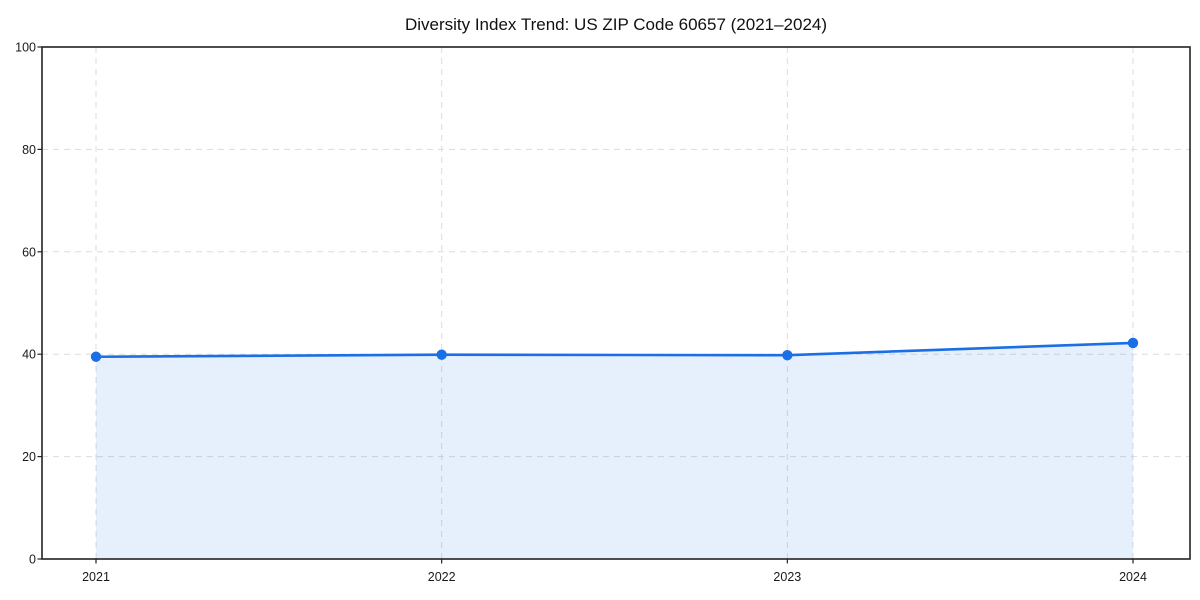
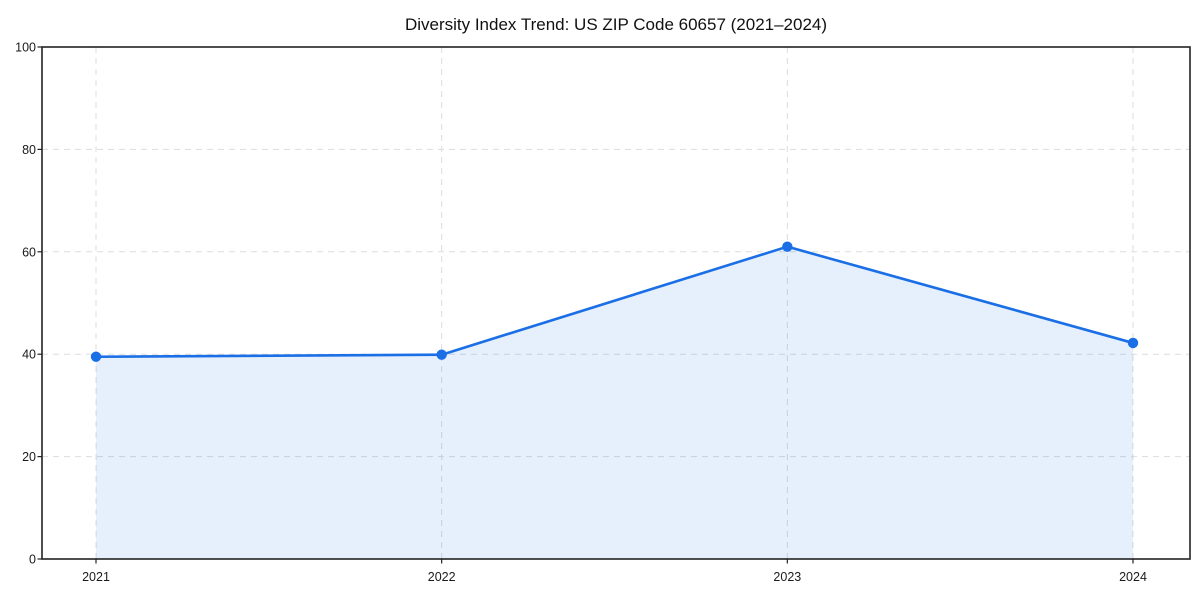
2023: 40 -> 61
